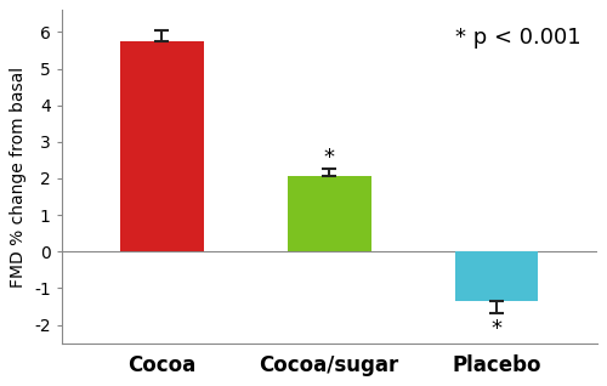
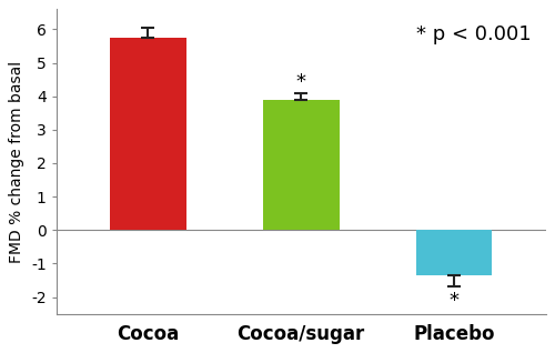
Cocoa/sugar: 2.05 -> 3.90
